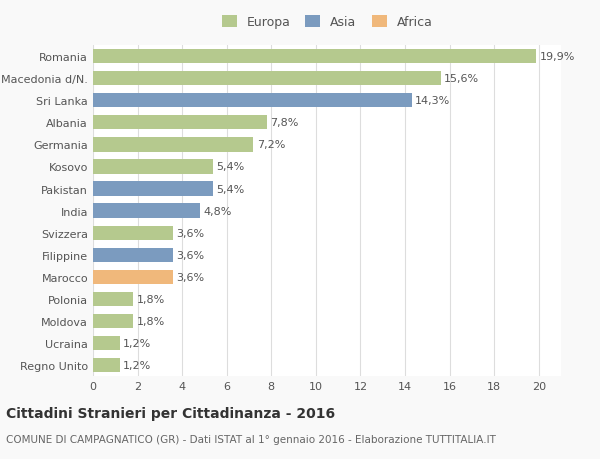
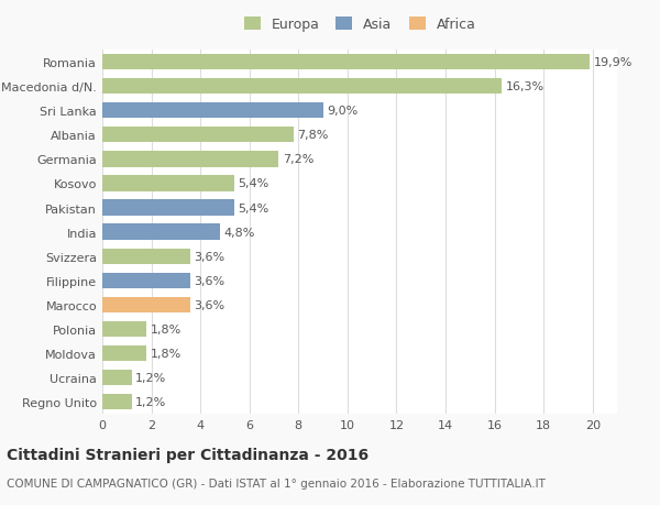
Macedonia d/N.: 15,6% -> 16,3%
Sri Lanka: 14,3% -> 9,0%
